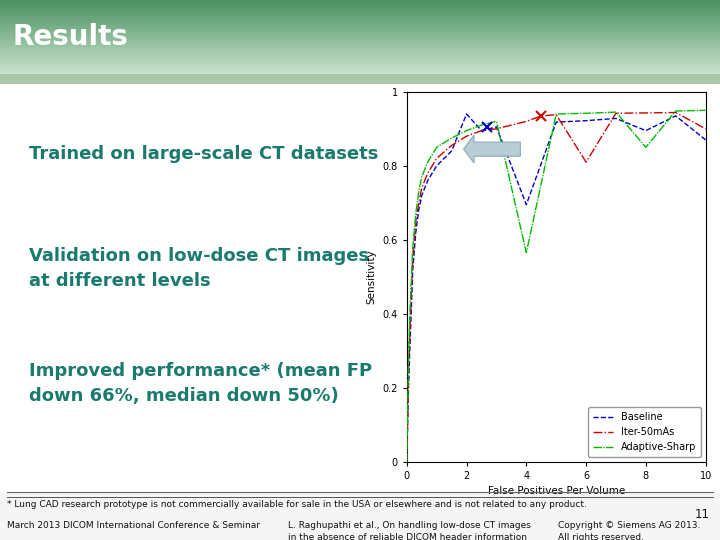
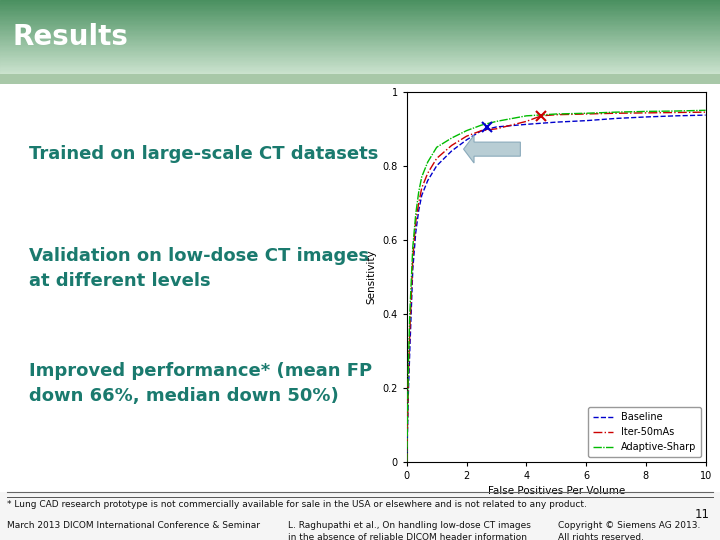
Baseline/2: 0.940 -> 0.870
Baseline/4: 0.695 -> 0.912
Adaptive-Sharp/4: 0.565 -> 0.935
Iter-50mAs/6: 0.810 -> 0.940
Baseline/8: 0.895 -> 0.932
Adaptive-Sharp/8: 0.850 -> 0.947
Baseline/10: 0.870 -> 0.937
Iter-50mAs/10: 0.900 -> 0.945
